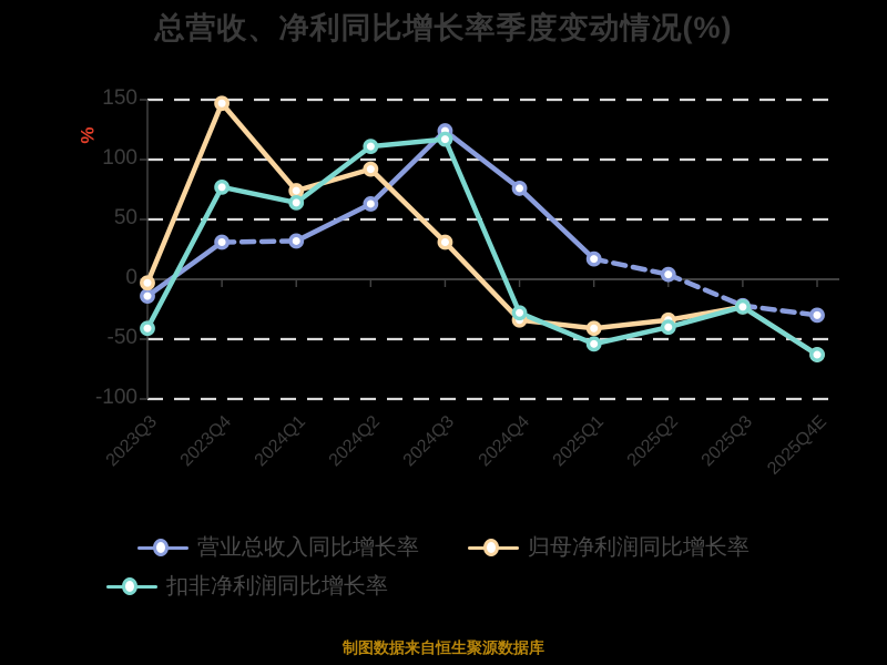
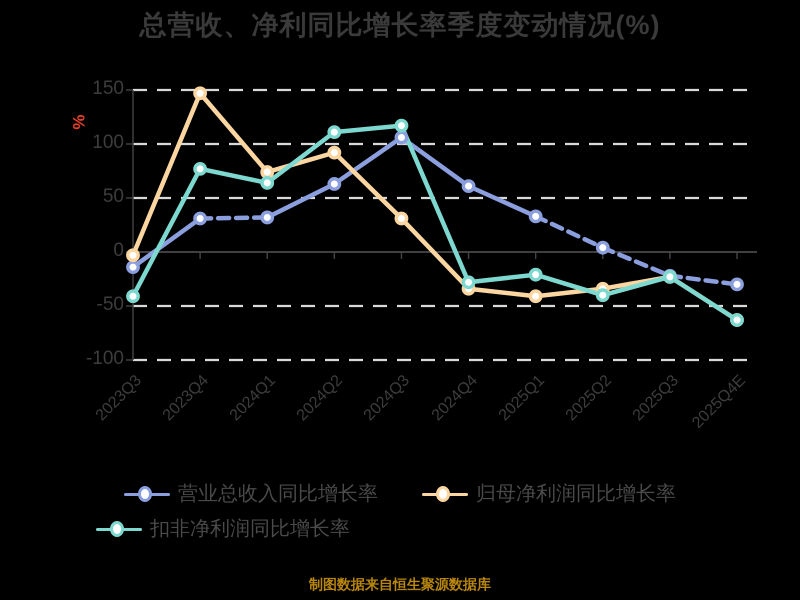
营业总收入同比增长率/2024Q3: 124 -> 106
营业总收入同比增长率/2024Q4: 76 -> 61
营业总收入同比增长率/2025Q1: 17 -> 33
扣非净利润同比增长率/2025Q1: -54 -> -21
